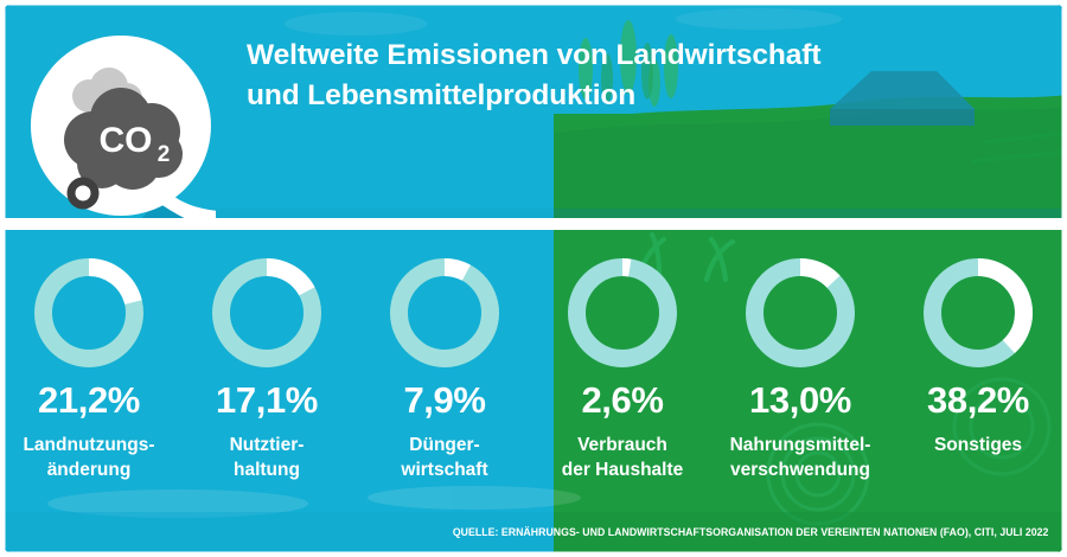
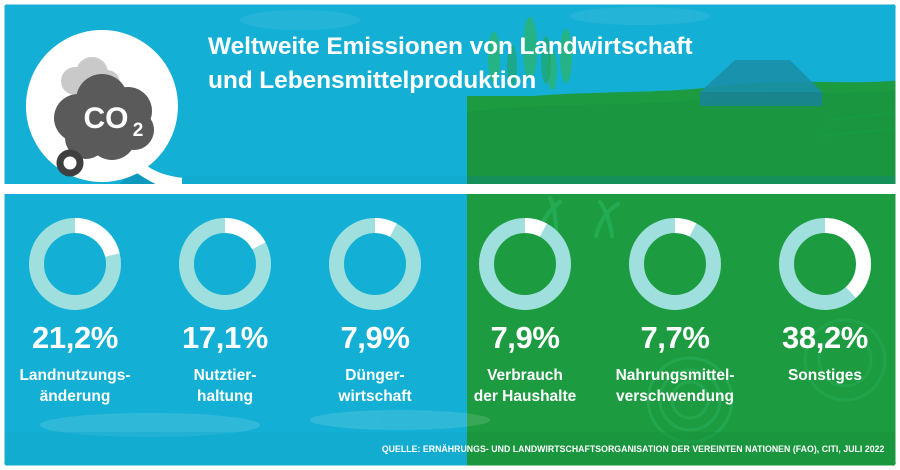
Verbrauch der Haushalte: 2,6% -> 7,9%
Nahrungsmittel- verschwendung: 13,0% -> 7,7%
